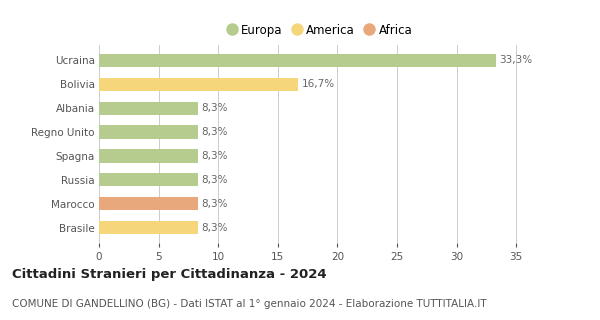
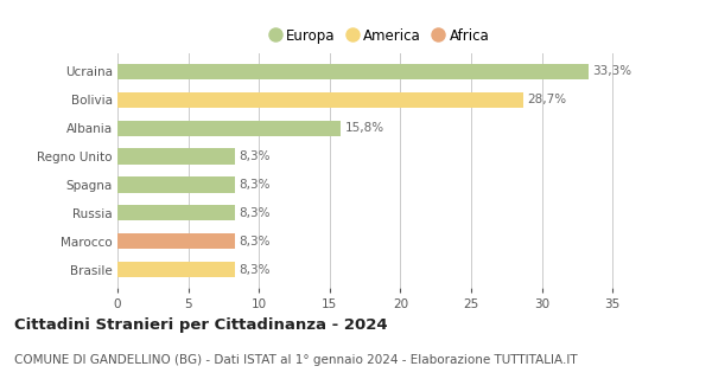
Bolivia: 16,7% -> 28,7%
Albania: 8,3% -> 15,8%
